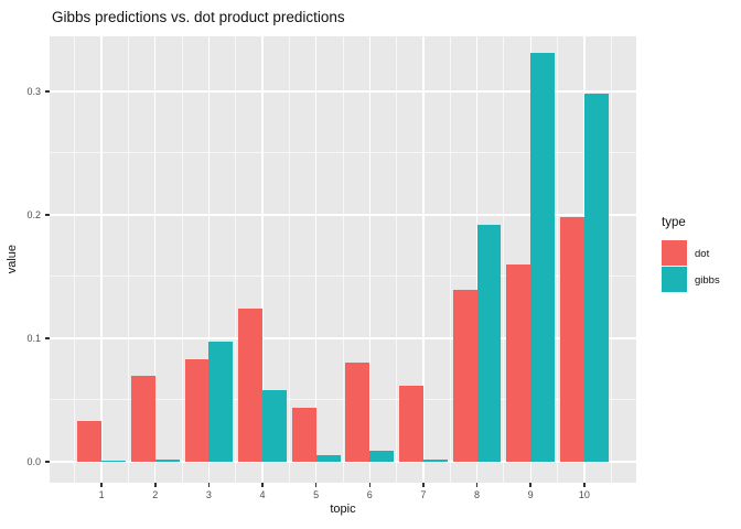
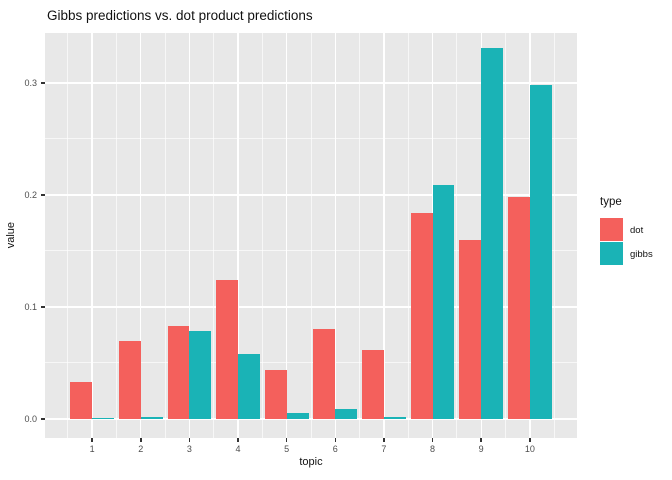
gibbs/3: 0.097 -> 0.079
dot/8: 0.139 -> 0.184
gibbs/8: 0.192 -> 0.209
